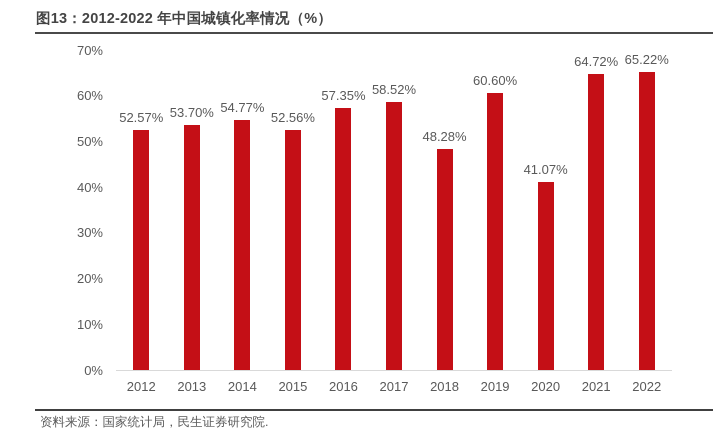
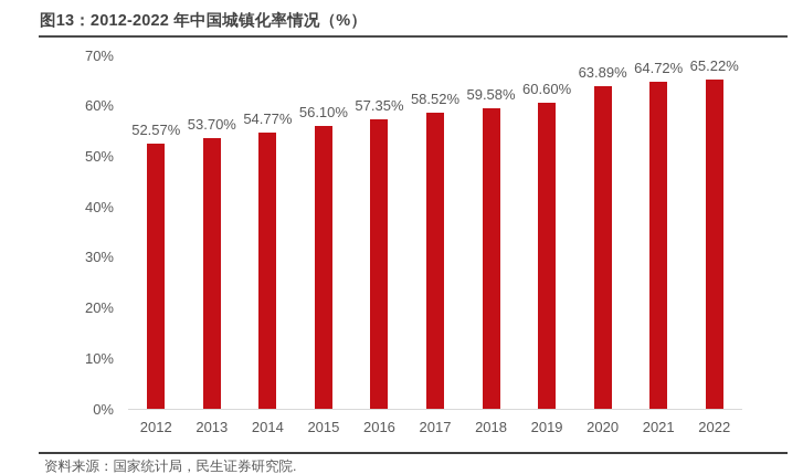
2015: 52.56% -> 56.10%
2018: 48.28% -> 59.58%
2020: 41.07% -> 63.89%
